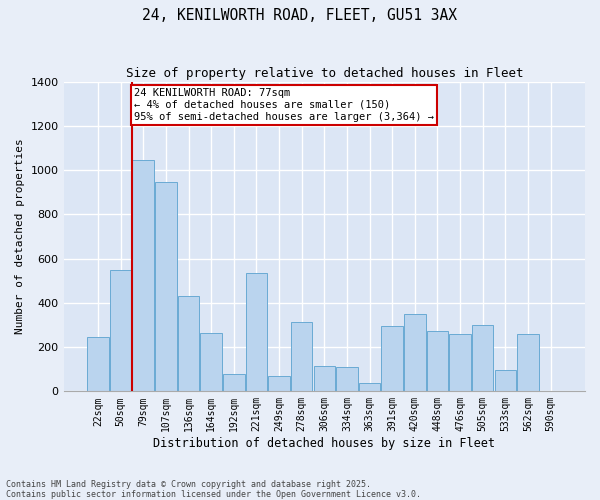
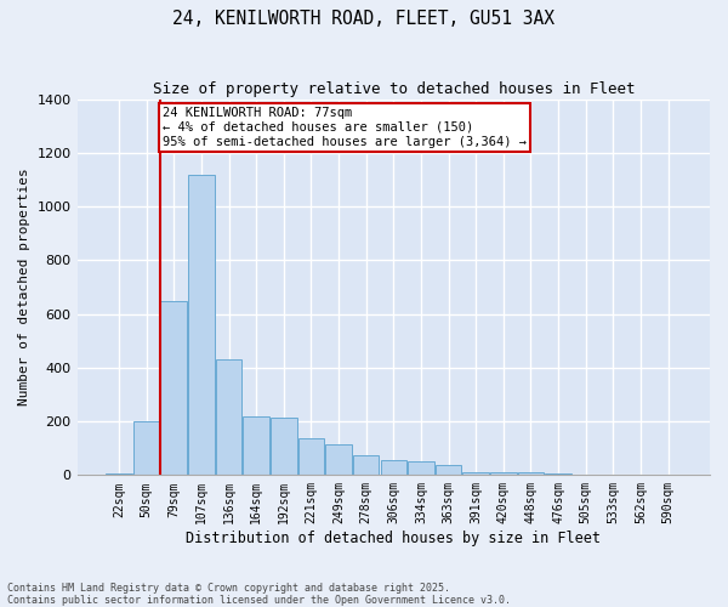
22sqm: 245 -> 8
50sqm: 550 -> 200
79sqm: 1045 -> 650
107sqm: 945 -> 1120
164sqm: 265 -> 220
192sqm: 80 -> 215
221sqm: 535 -> 135
249sqm: 70 -> 115
278sqm: 315 -> 75
306sqm: 115 -> 55
334sqm: 110 -> 50
391sqm: 295 -> 12
420sqm: 350 -> 12
448sqm: 275 -> 12
476sqm: 260 -> 6
505sqm: 300 -> 2
533sqm: 95 -> 1
562sqm: 260 -> 1
